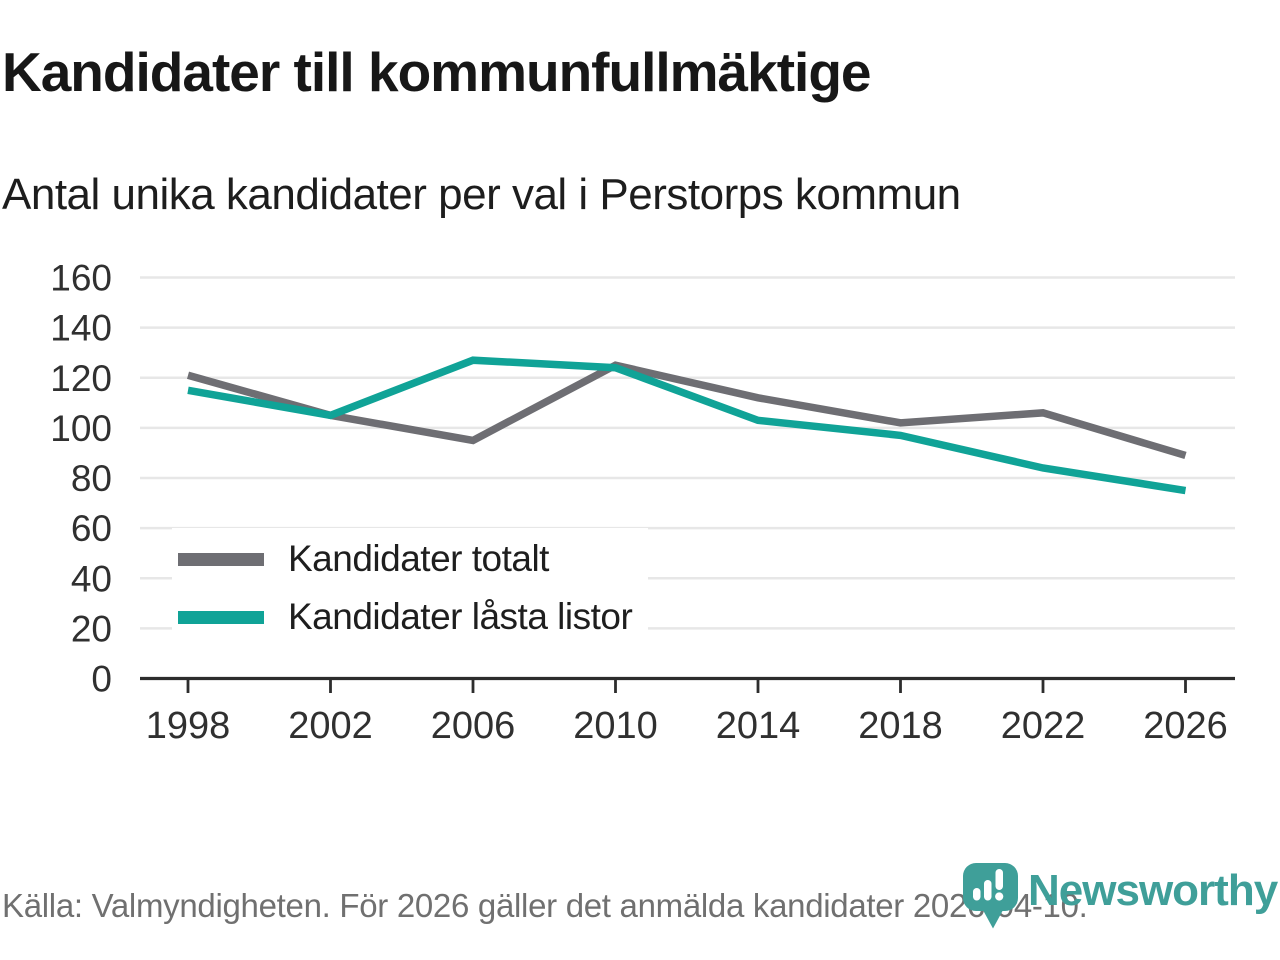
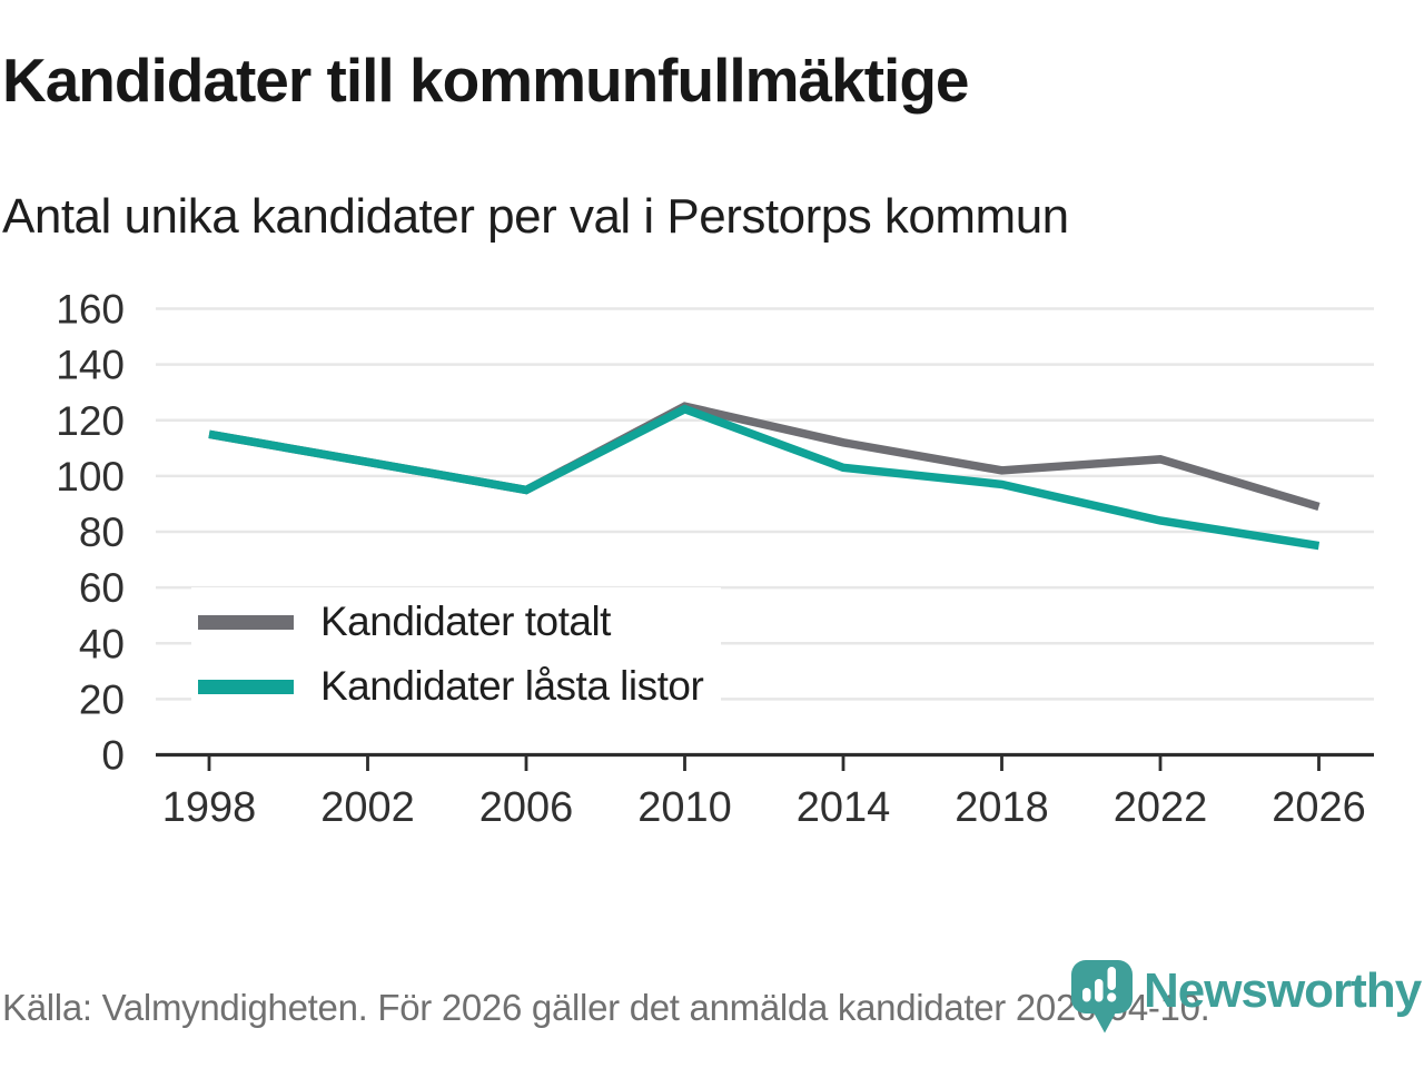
Kandidater totalt/1998: 121 -> 115
Kandidater låsta listor/2006: 127 -> 95
